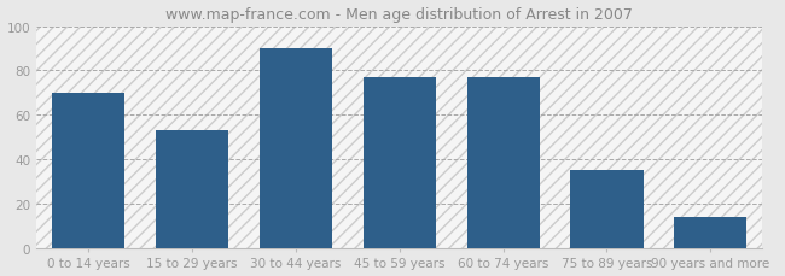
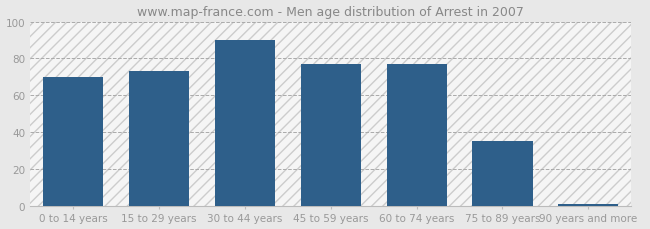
15 to 29 years: 53 -> 73
90 years and more: 14 -> 1
